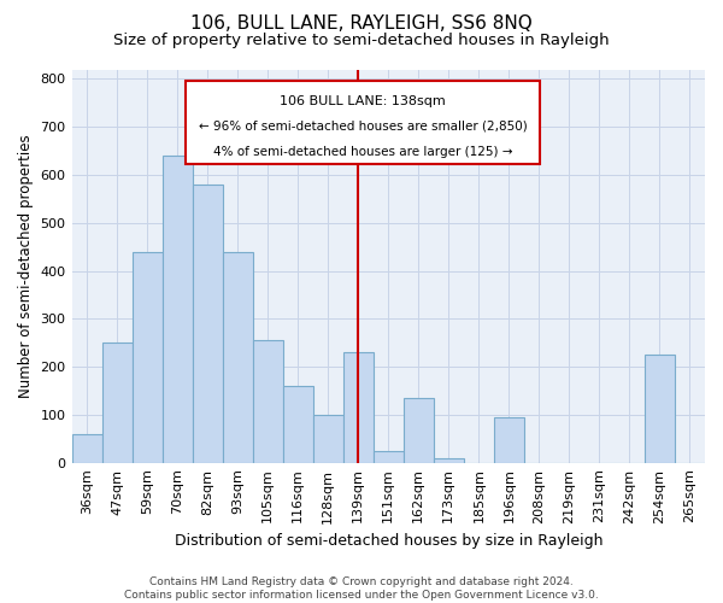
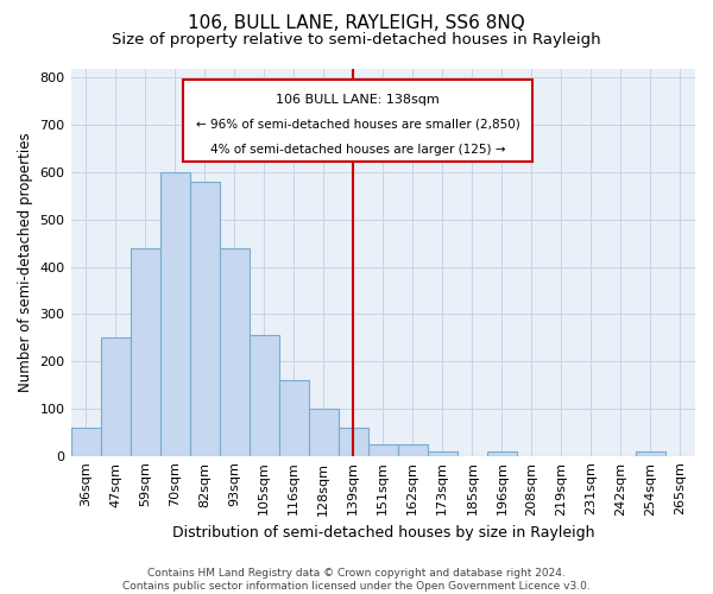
70sqm: 640 -> 600
139sqm: 230 -> 60
162sqm: 135 -> 25
196sqm: 95 -> 10
254sqm: 225 -> 10
